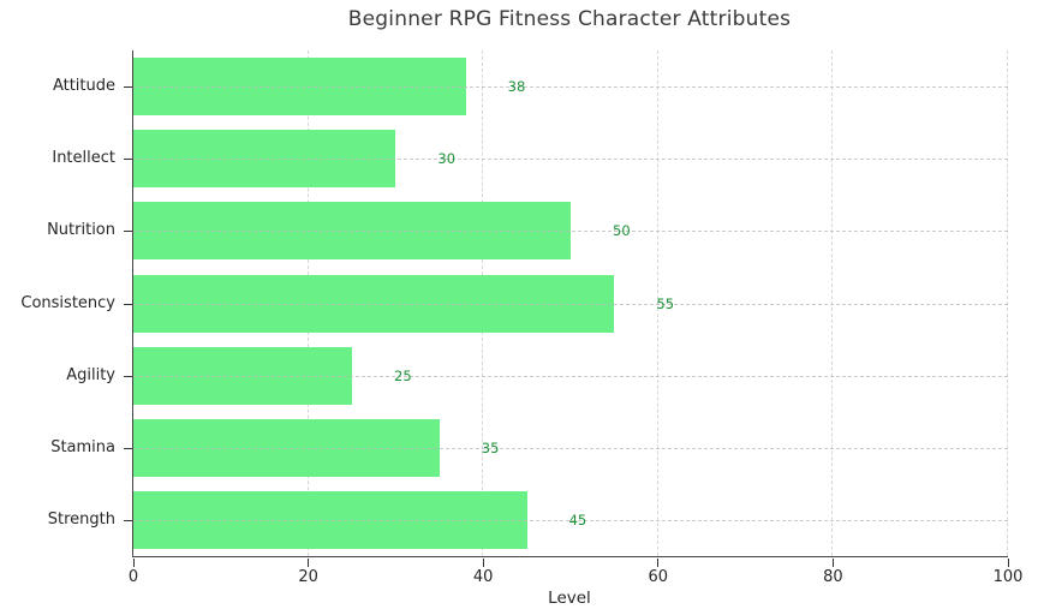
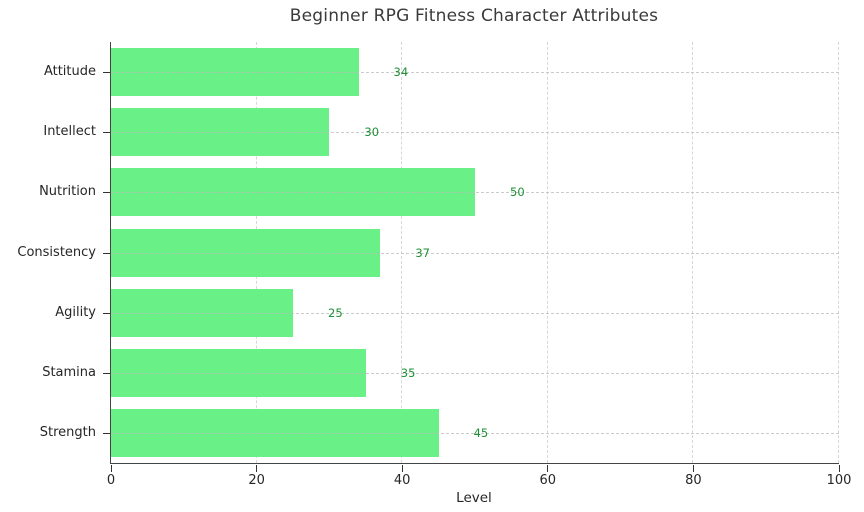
Attitude: 38 -> 34
Consistency: 55 -> 37
